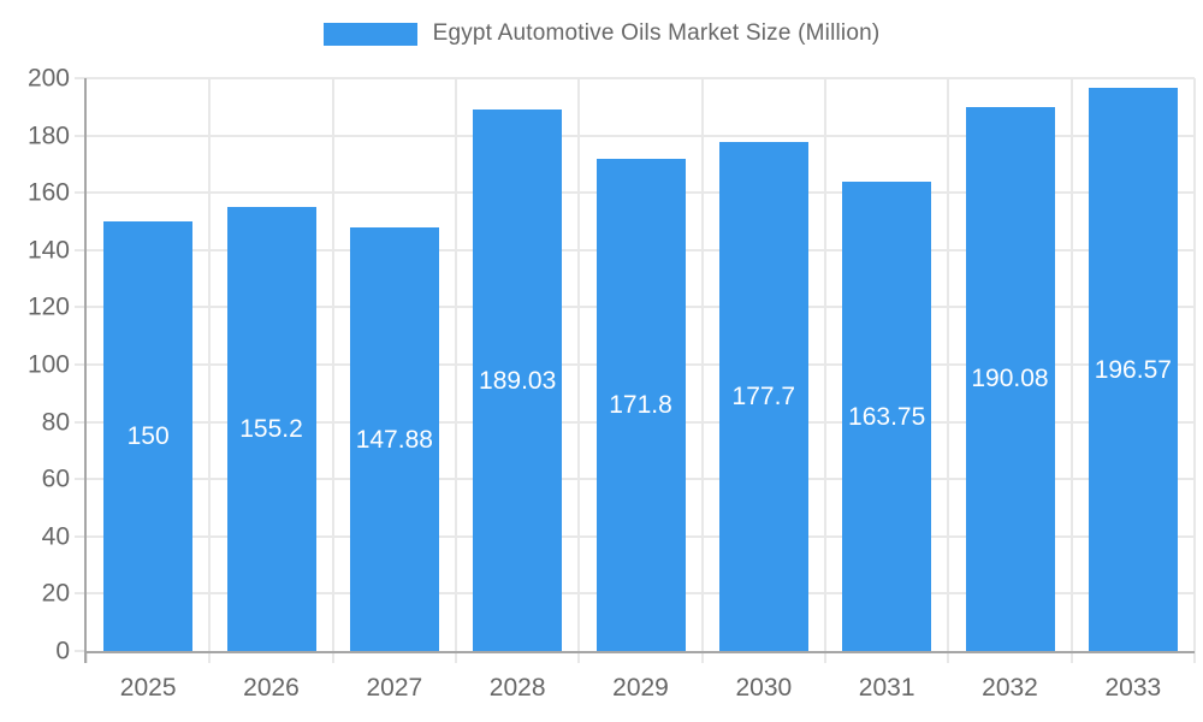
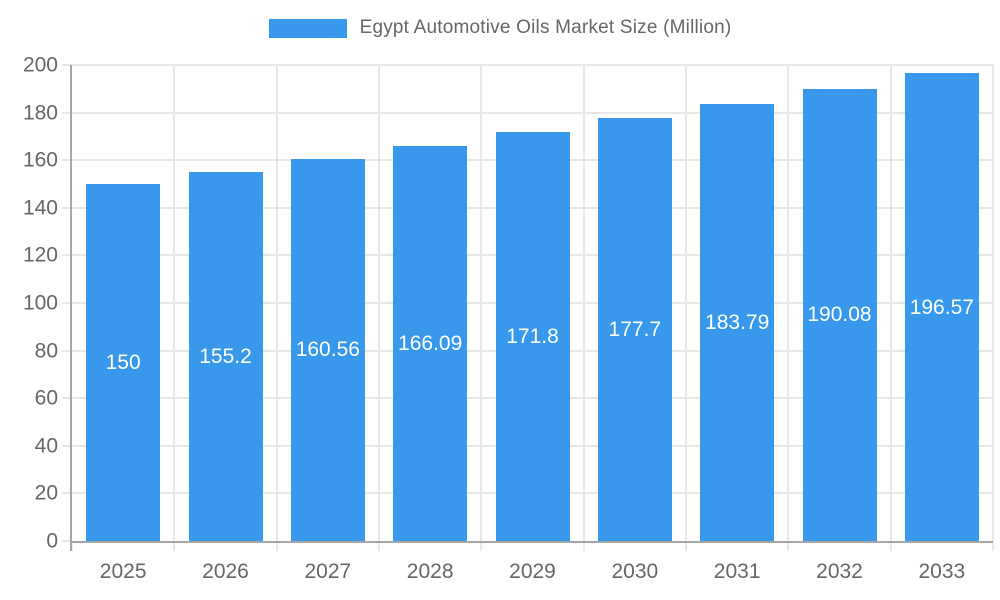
2027: 147.88 -> 160.56
2028: 189.03 -> 166.09
2031: 163.75 -> 183.79
